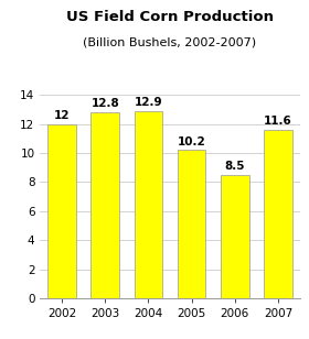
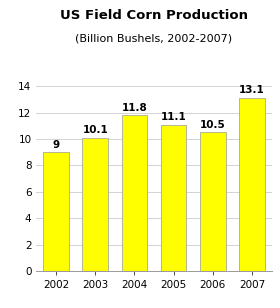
2002: 12 -> 9
2003: 12.8 -> 10.1
2004: 12.9 -> 11.8
2005: 10.2 -> 11.1
2006: 8.5 -> 10.5
2007: 11.6 -> 13.1
